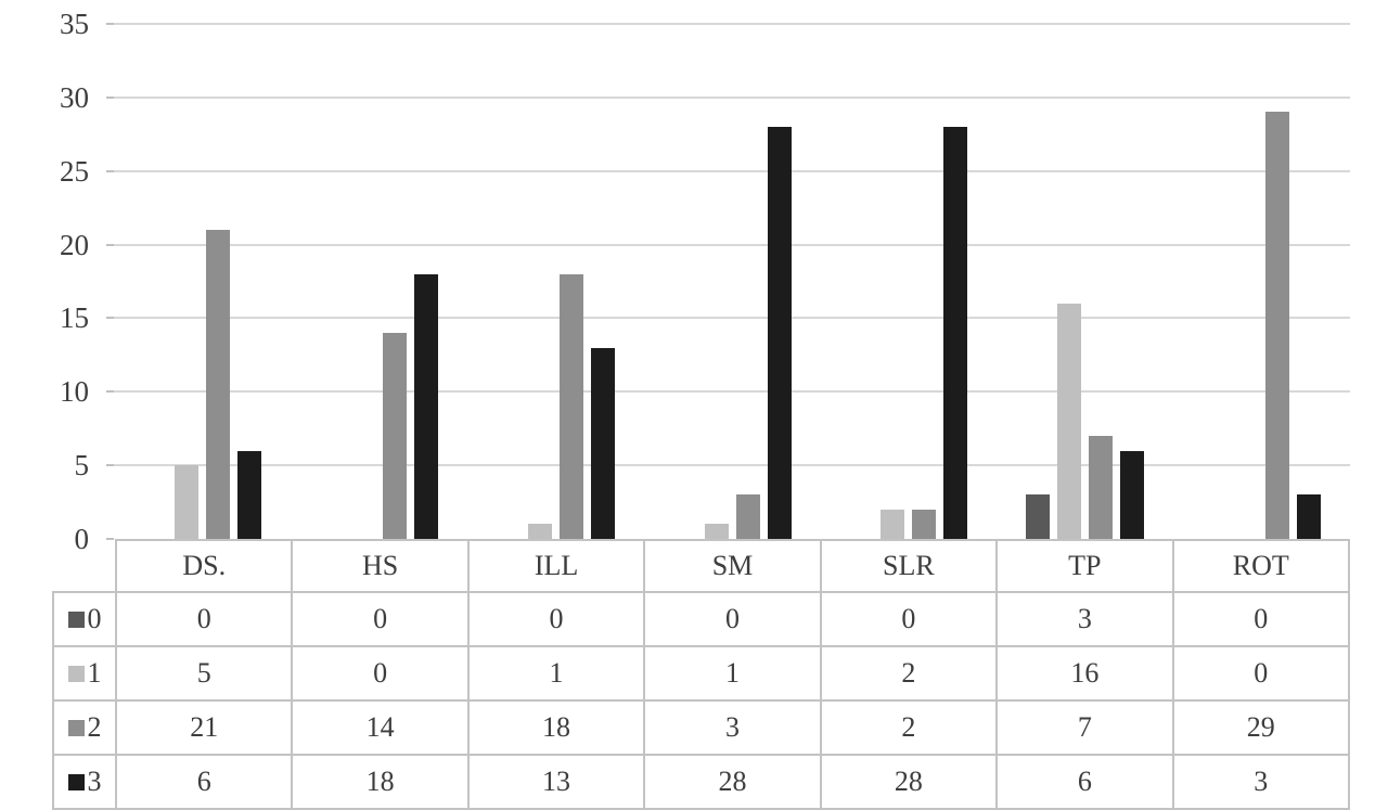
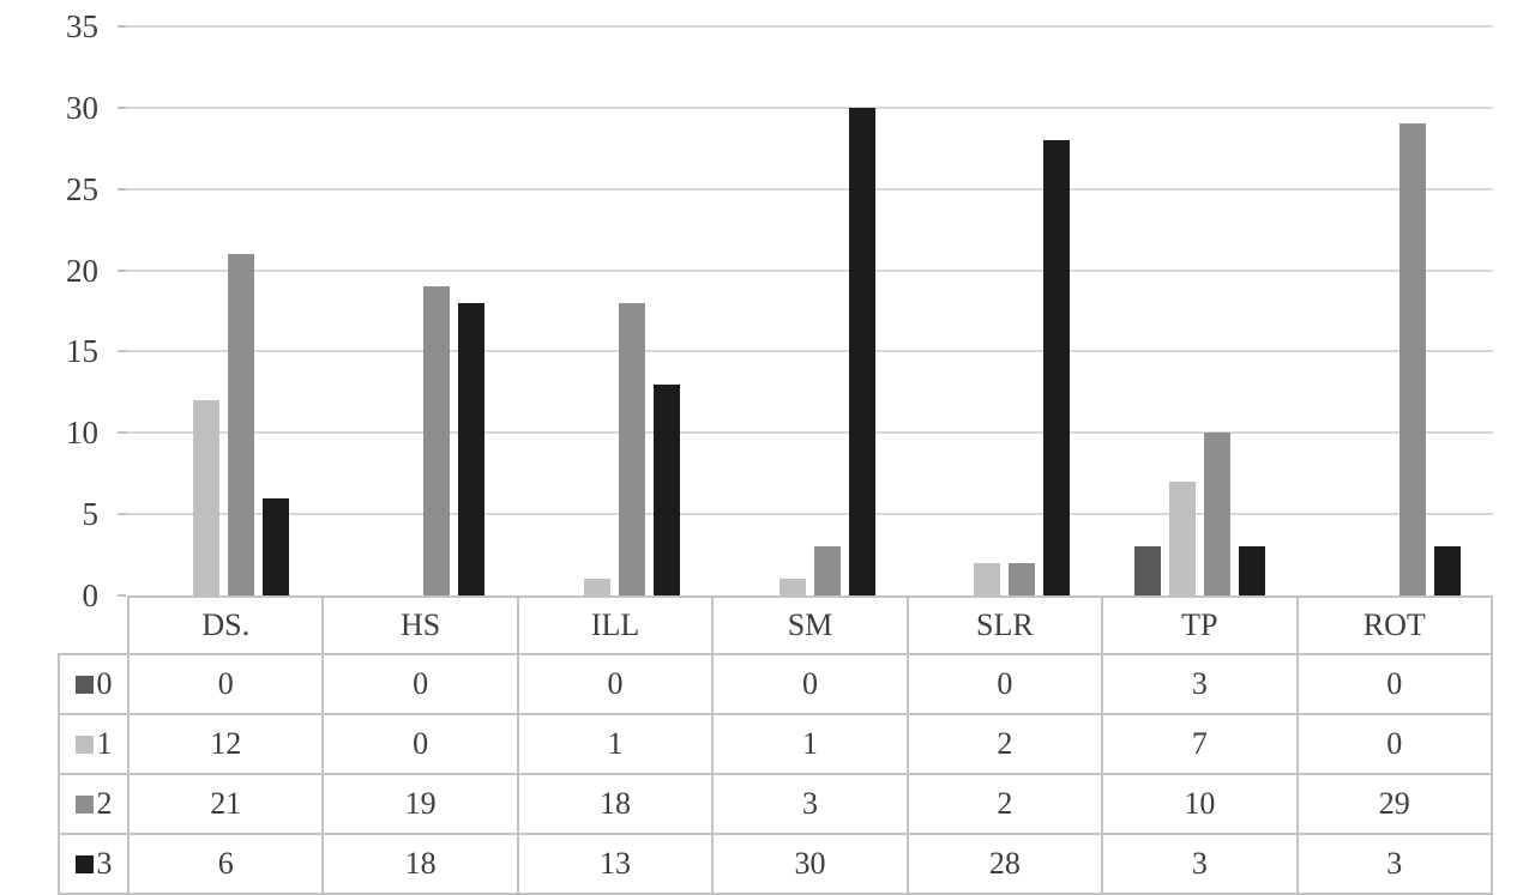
1/DS.: 5 -> 12
2/HS: 14 -> 19
3/SM: 28 -> 30
1/TP: 16 -> 7
2/TP: 7 -> 10
3/TP: 6 -> 3
